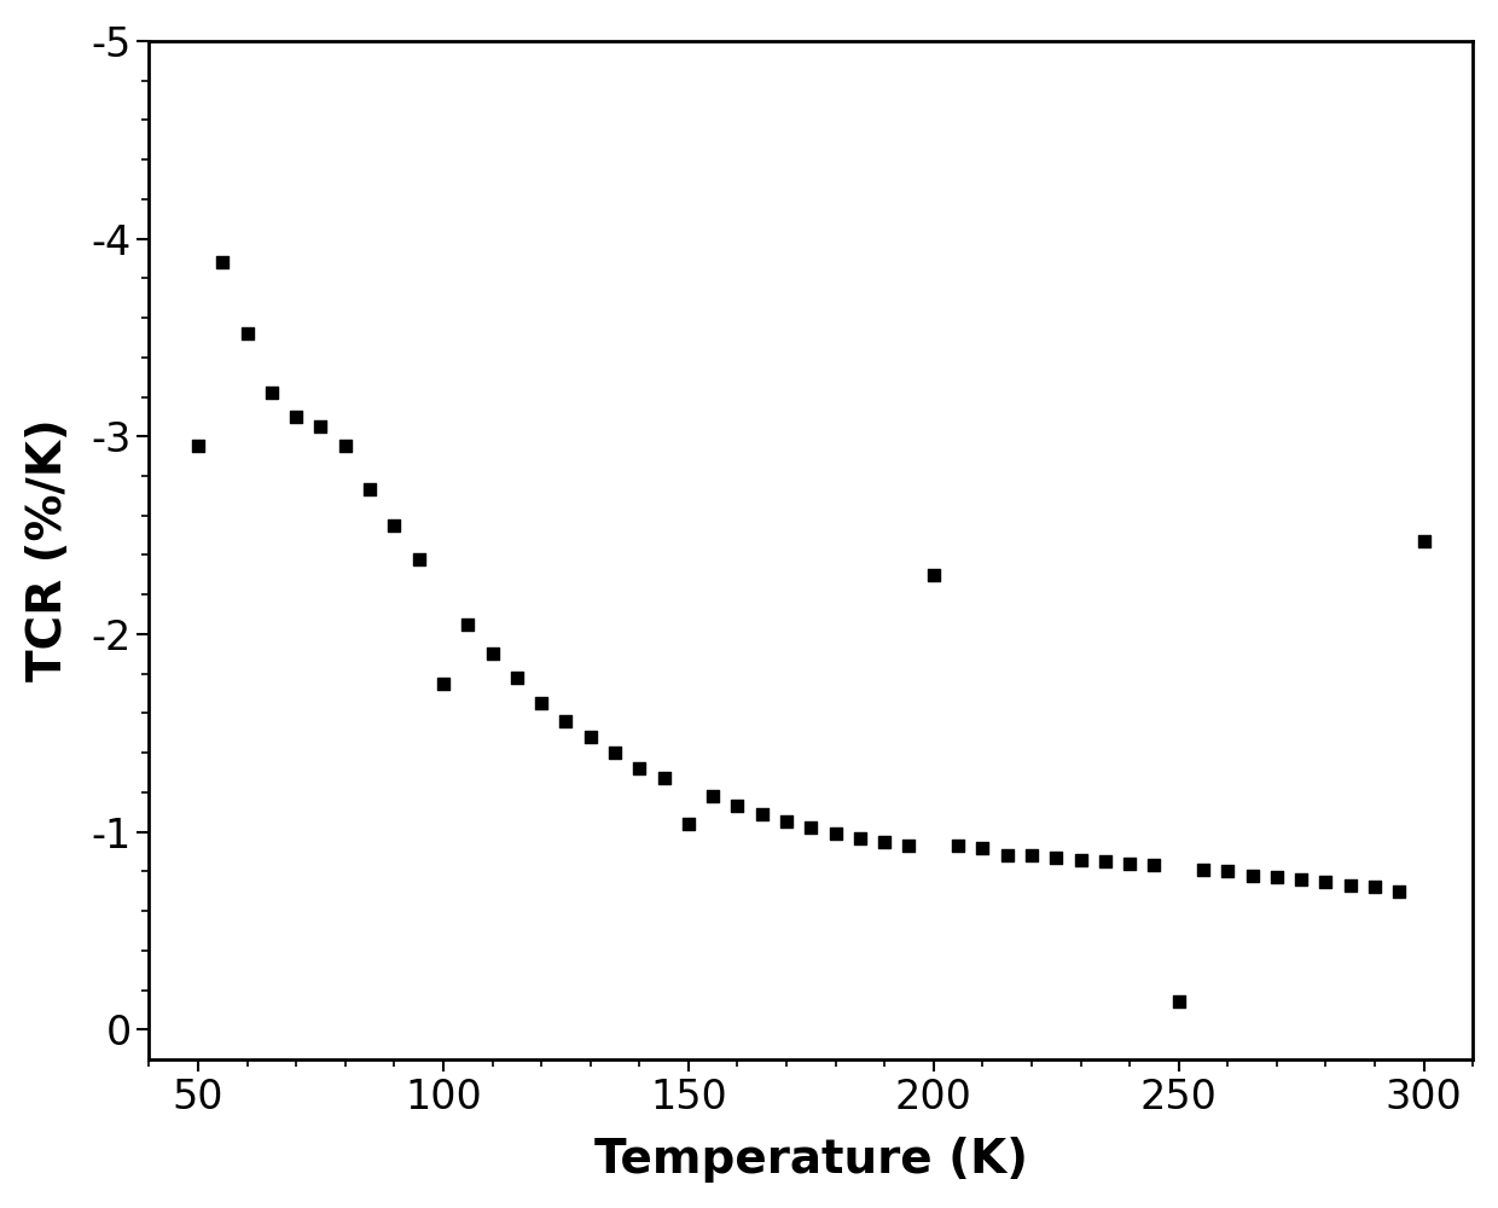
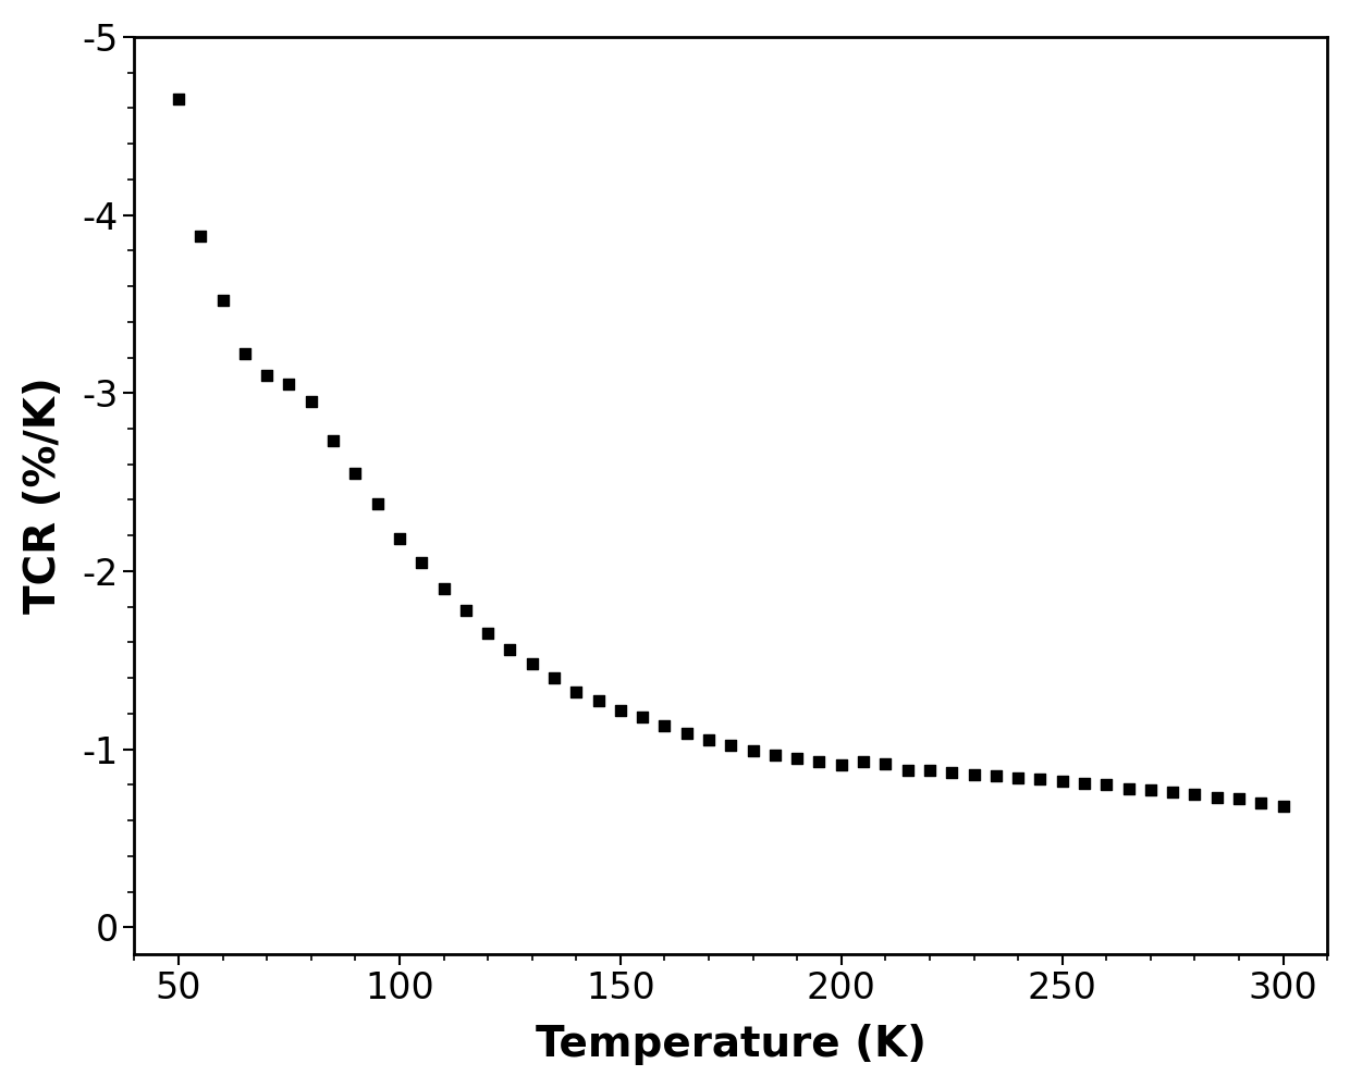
50: -2.95 -> -4.65
100: -1.75 -> -2.18
150: -1.04 -> -1.22
200: -2.30 -> -0.91
250: -0.14 -> -0.82
300: -2.47 -> -0.68
